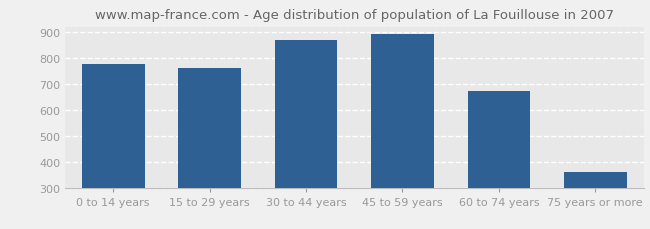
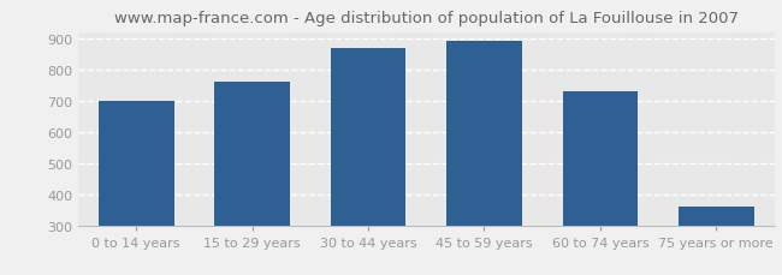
0 to 14 years: 775 -> 700
60 to 74 years: 672 -> 730
